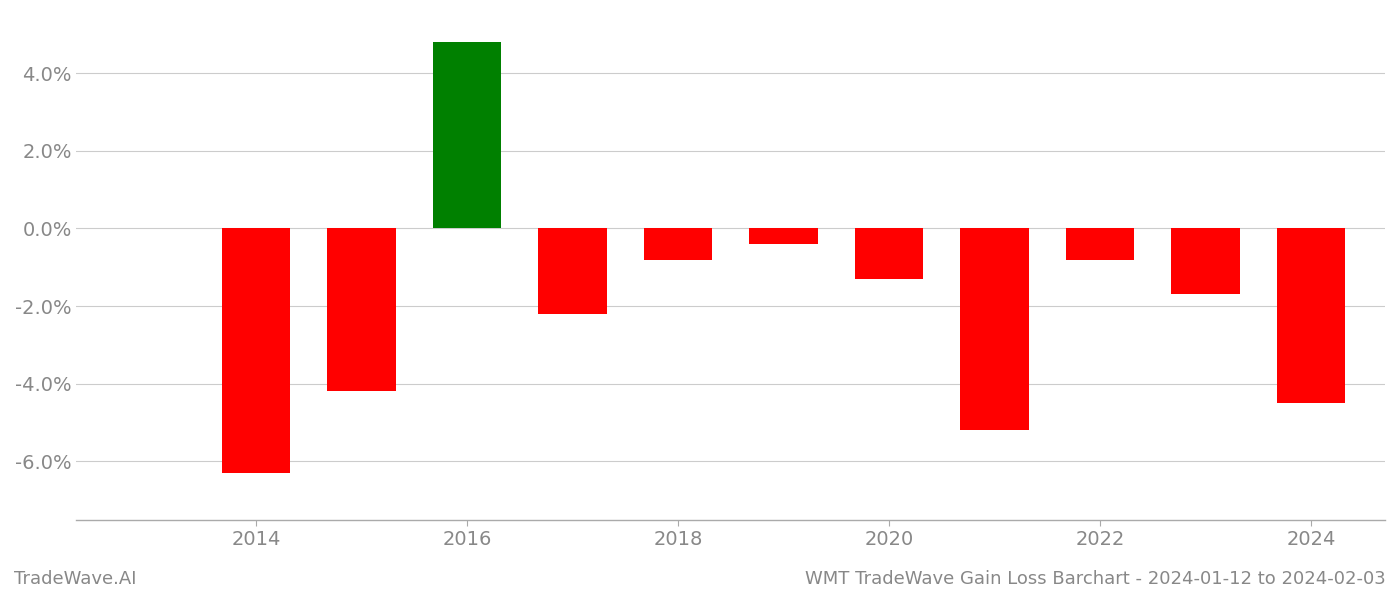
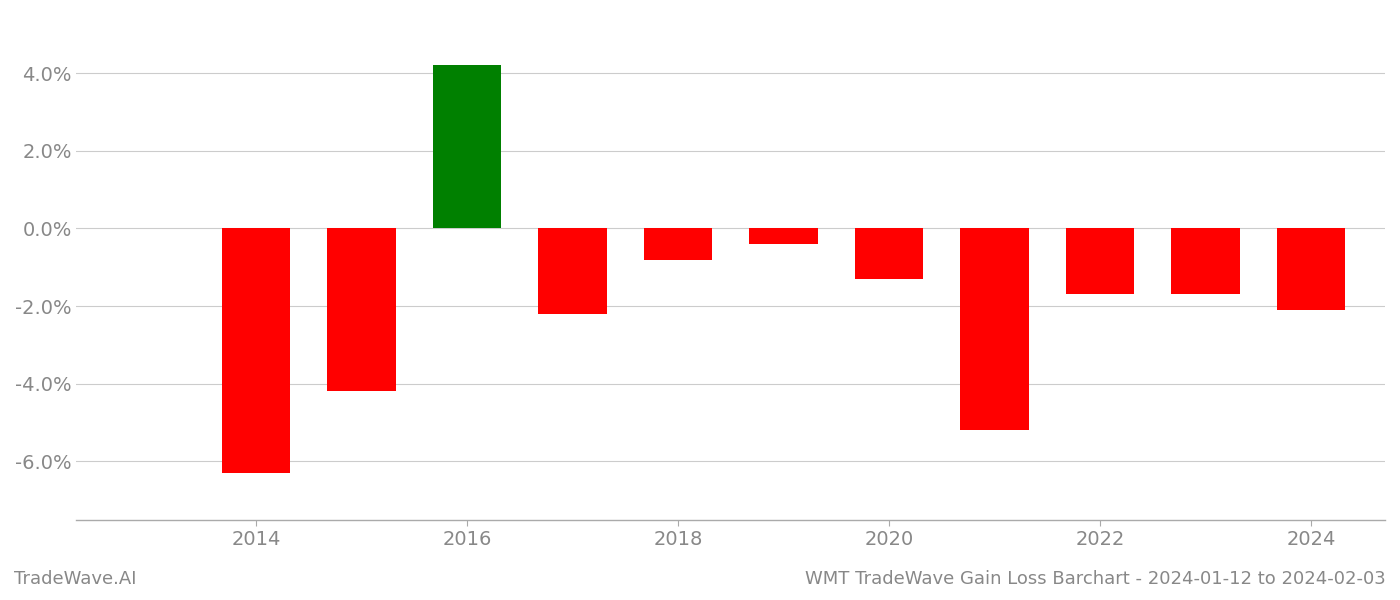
2016: 4.8% -> 4.2%
2022: -0.8% -> -1.7%
2024: -4.5% -> -2.1%
